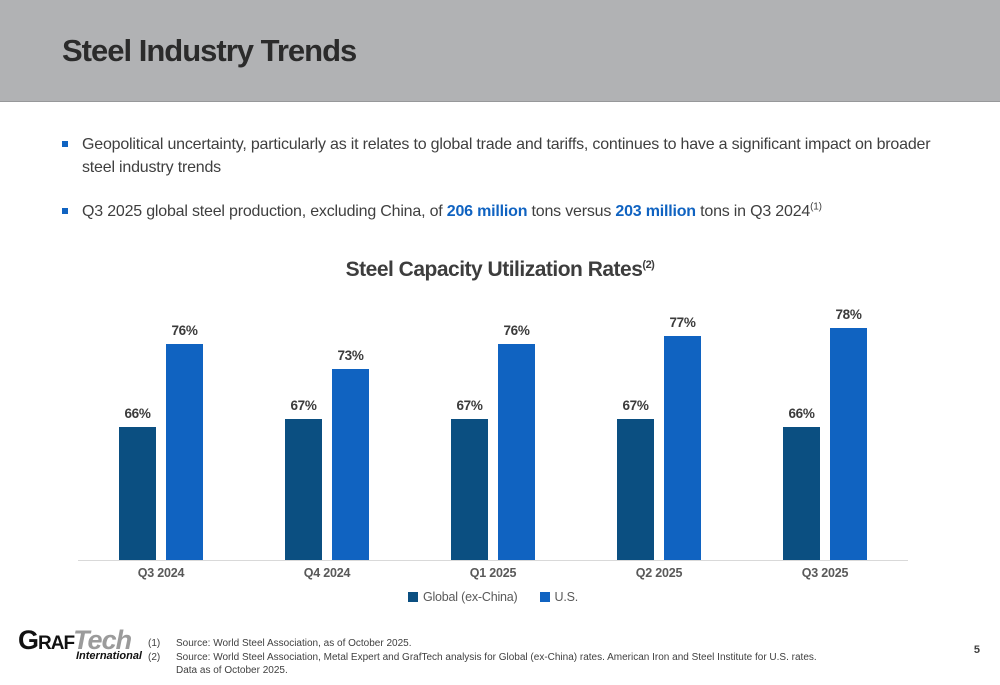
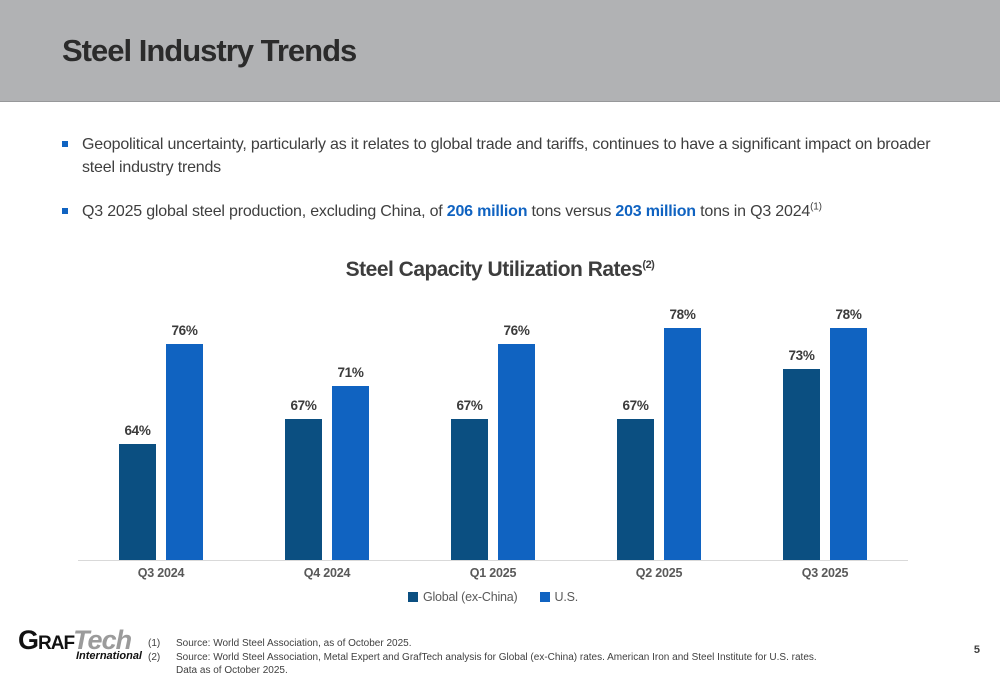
Global (ex-China)/Q3 2024: 66% -> 64%
U.S./Q4 2024: 73% -> 71%
U.S./Q2 2025: 77% -> 78%
Global (ex-China)/Q3 2025: 66% -> 73%
